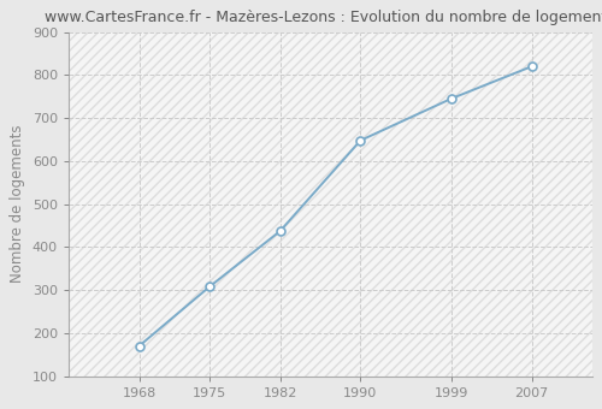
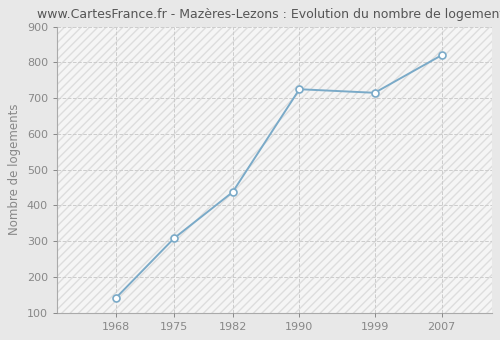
1968: 170 -> 140
1990: 648 -> 725
1999: 745 -> 715
